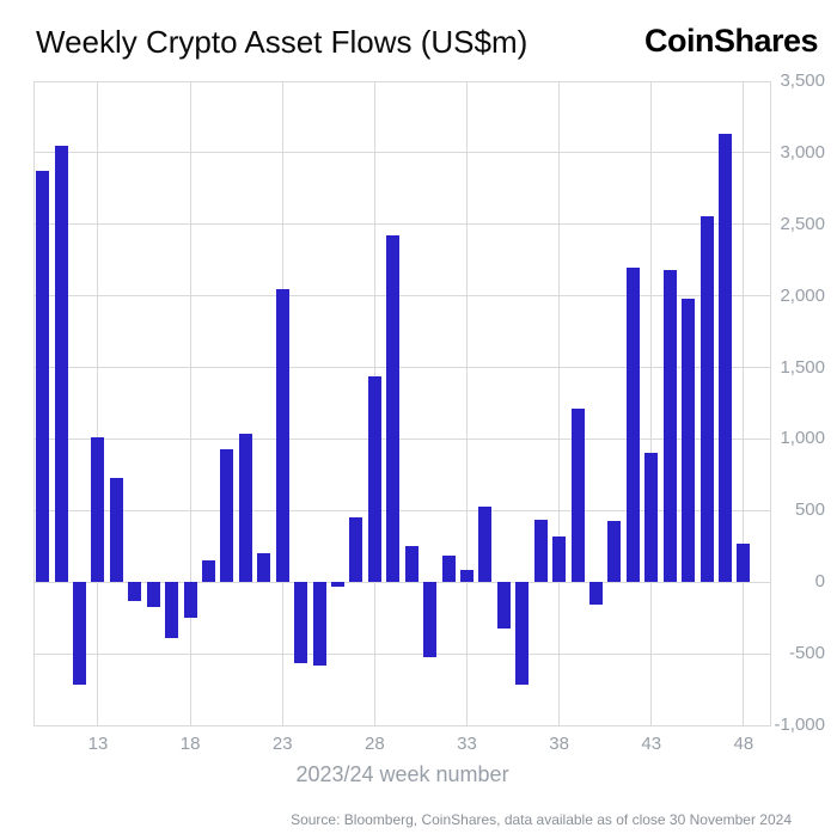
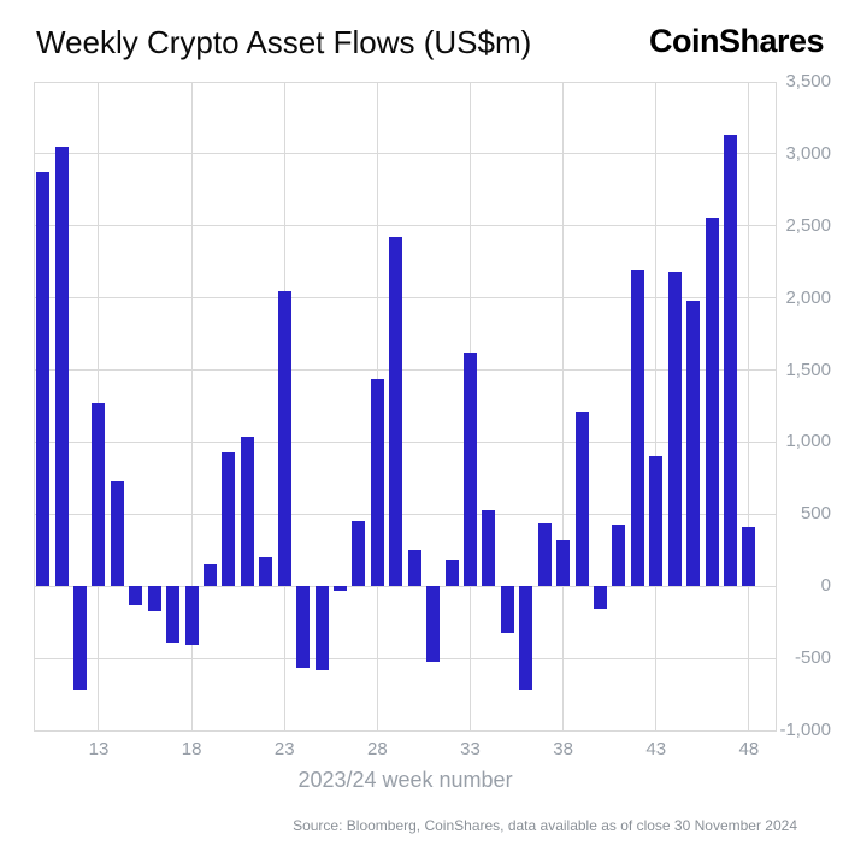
13: 1010 -> 1270
18: -250 -> -410
33: 80 -> 1620
48: 270 -> 410
